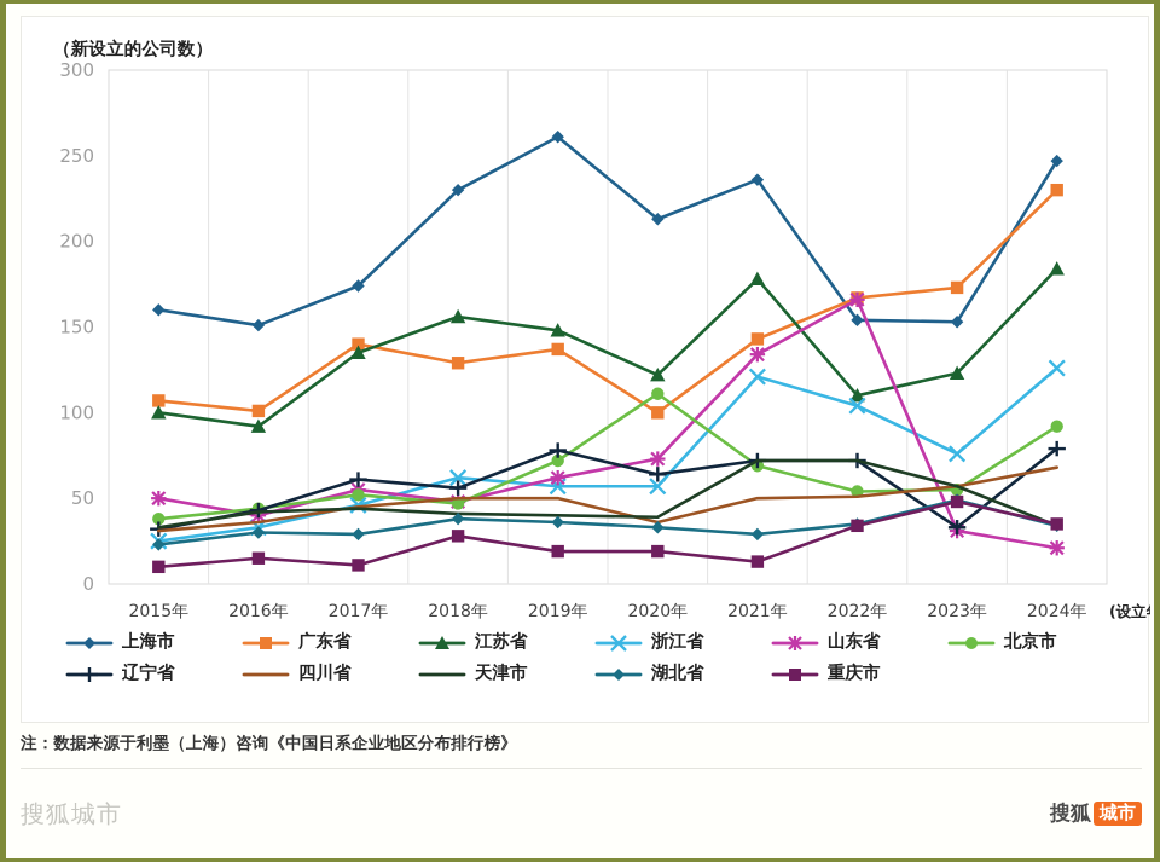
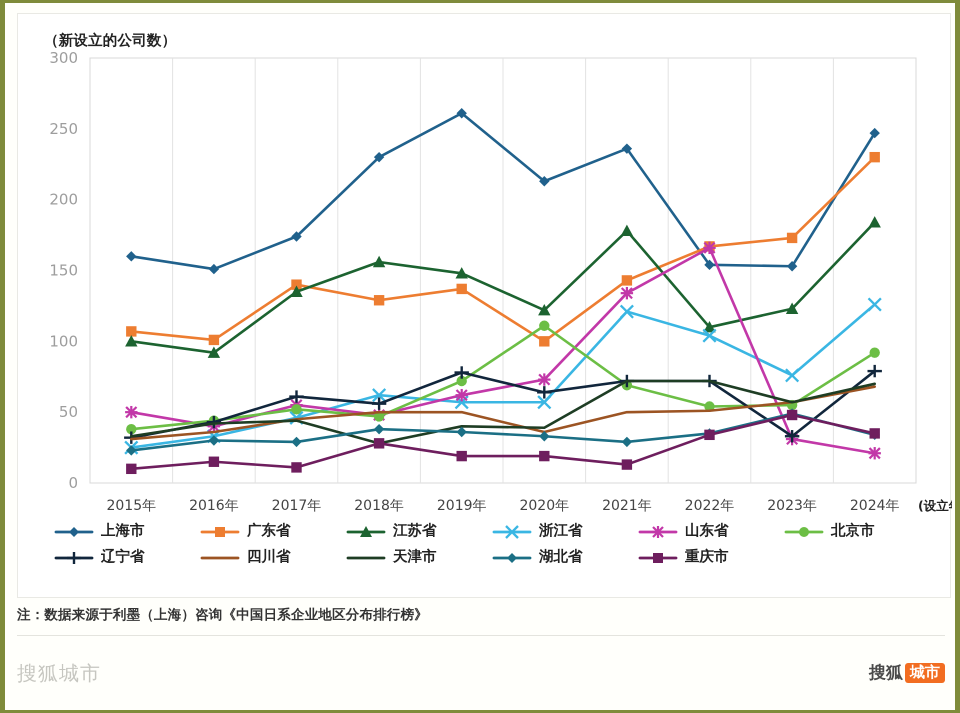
天津市/2018年: 41 -> 28
天津市/2024年: 34 -> 70
